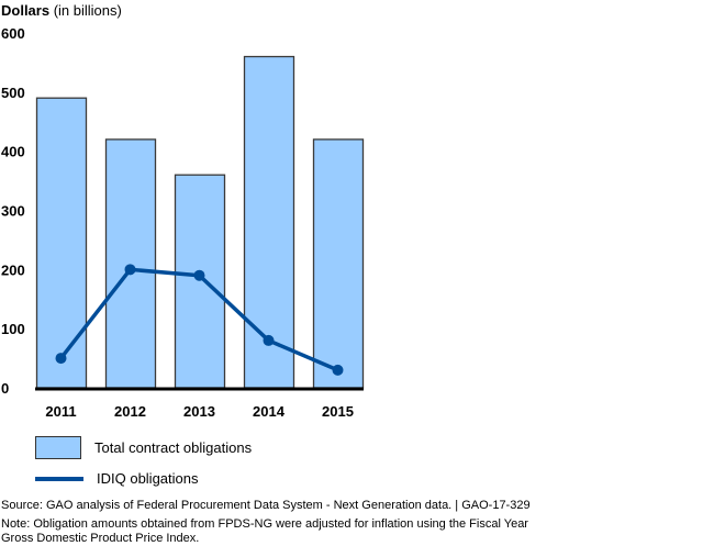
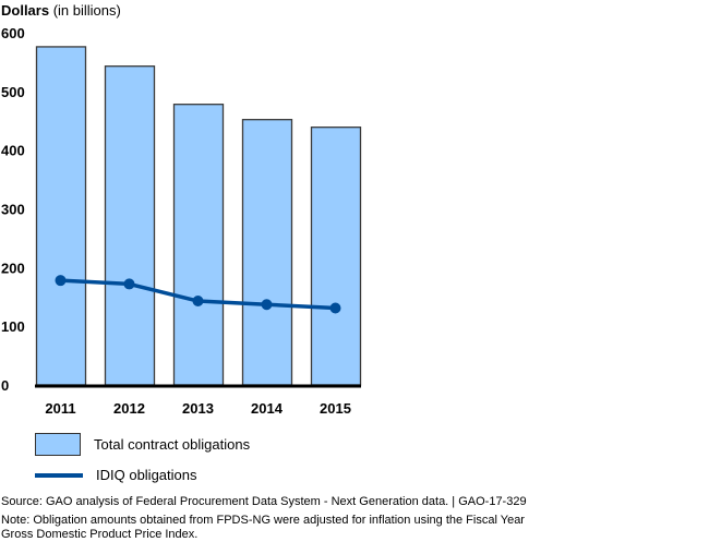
Total contract obligations/2011: 490 -> 580
IDIQ obligations/2011: 50 -> 180
Total contract obligations/2012: 420 -> 540
IDIQ obligations/2012: 200 -> 170
Total contract obligations/2013: 360 -> 480
IDIQ obligations/2013: 190 -> 140
Total contract obligations/2014: 560 -> 450
IDIQ obligations/2014: 80 -> 140
Total contract obligations/2015: 420 -> 440
IDIQ obligations/2015: 30 -> 130
